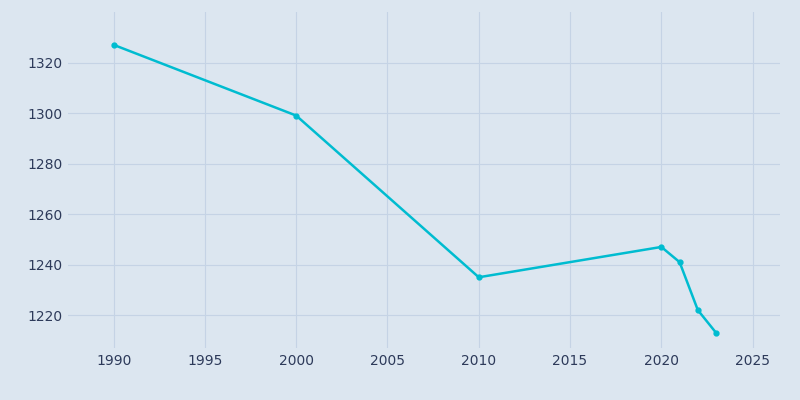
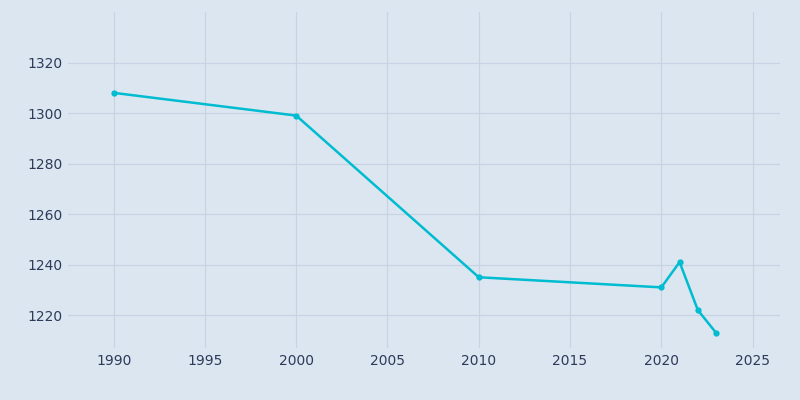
1990: 1327 -> 1308
2020: 1247 -> 1231
